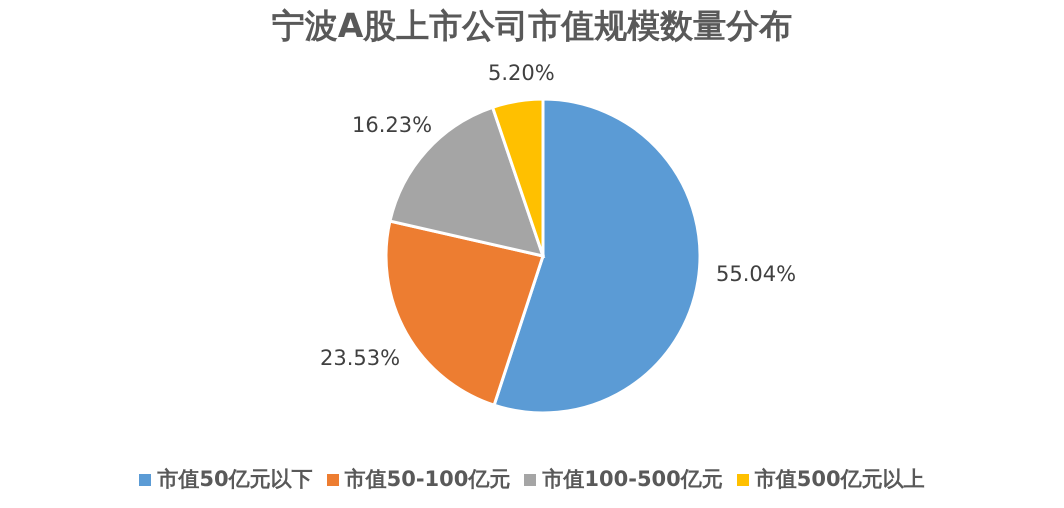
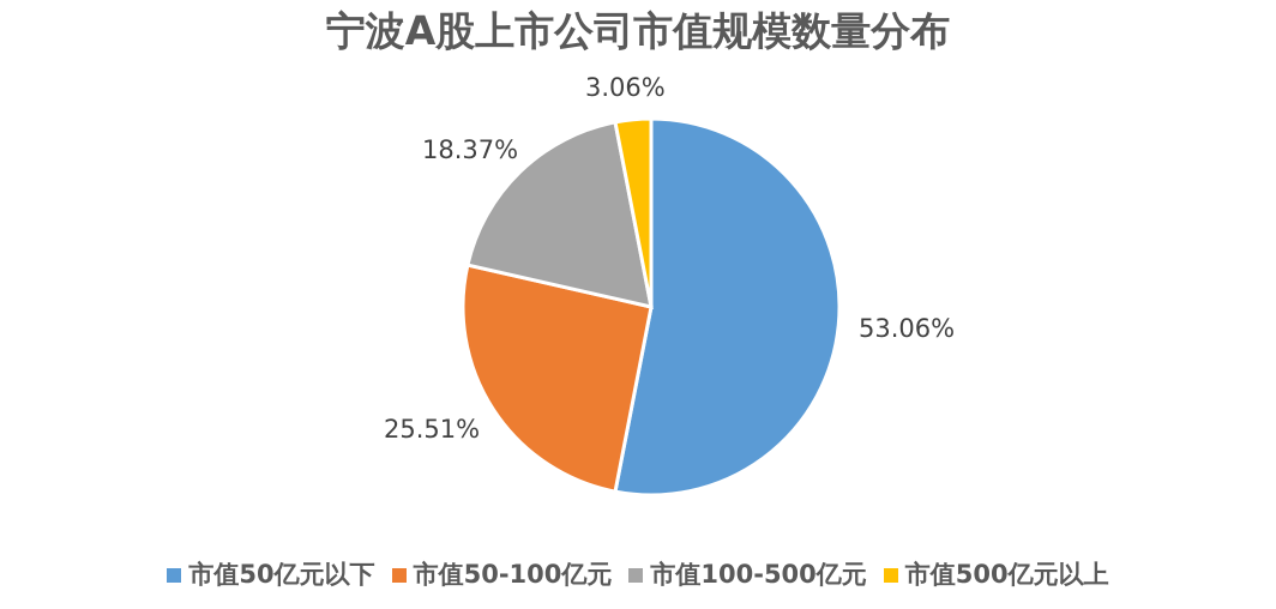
市值50亿元以下: 55.04% -> 53.06%
市值50-100亿元: 23.53% -> 25.51%
市值100-500亿元: 16.23% -> 18.37%
市值500亿元以上: 5.20% -> 3.06%
